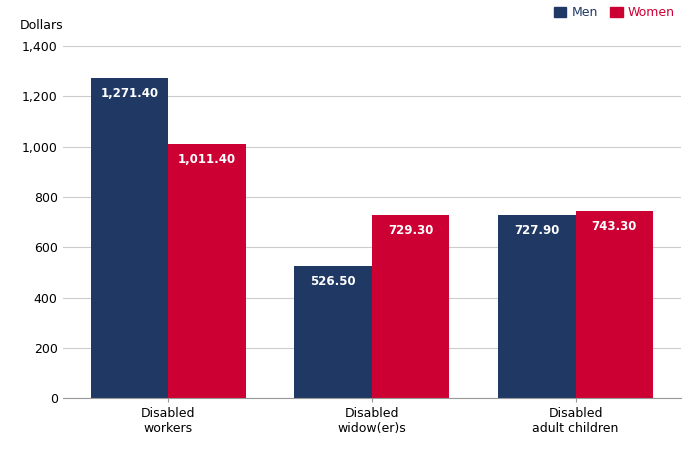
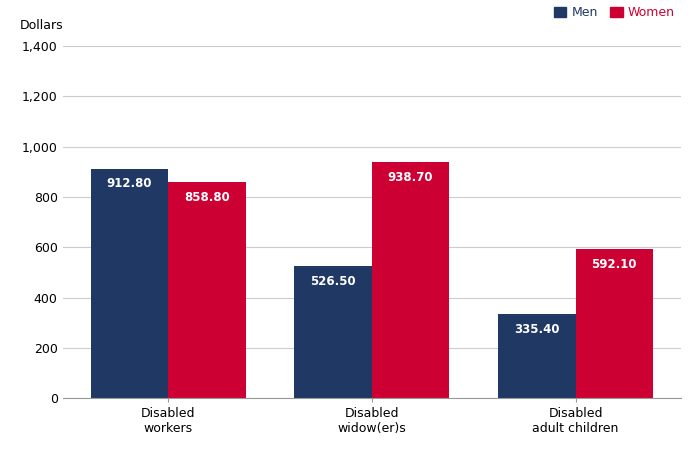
Men/Disabled workers: 1,271.40 -> 912.80
Women/Disabled workers: 1,011.40 -> 858.80
Women/Disabled widow(er)s: 729.30 -> 938.70
Men/Disabled adult children: 727.90 -> 335.40
Women/Disabled adult children: 743.30 -> 592.10
